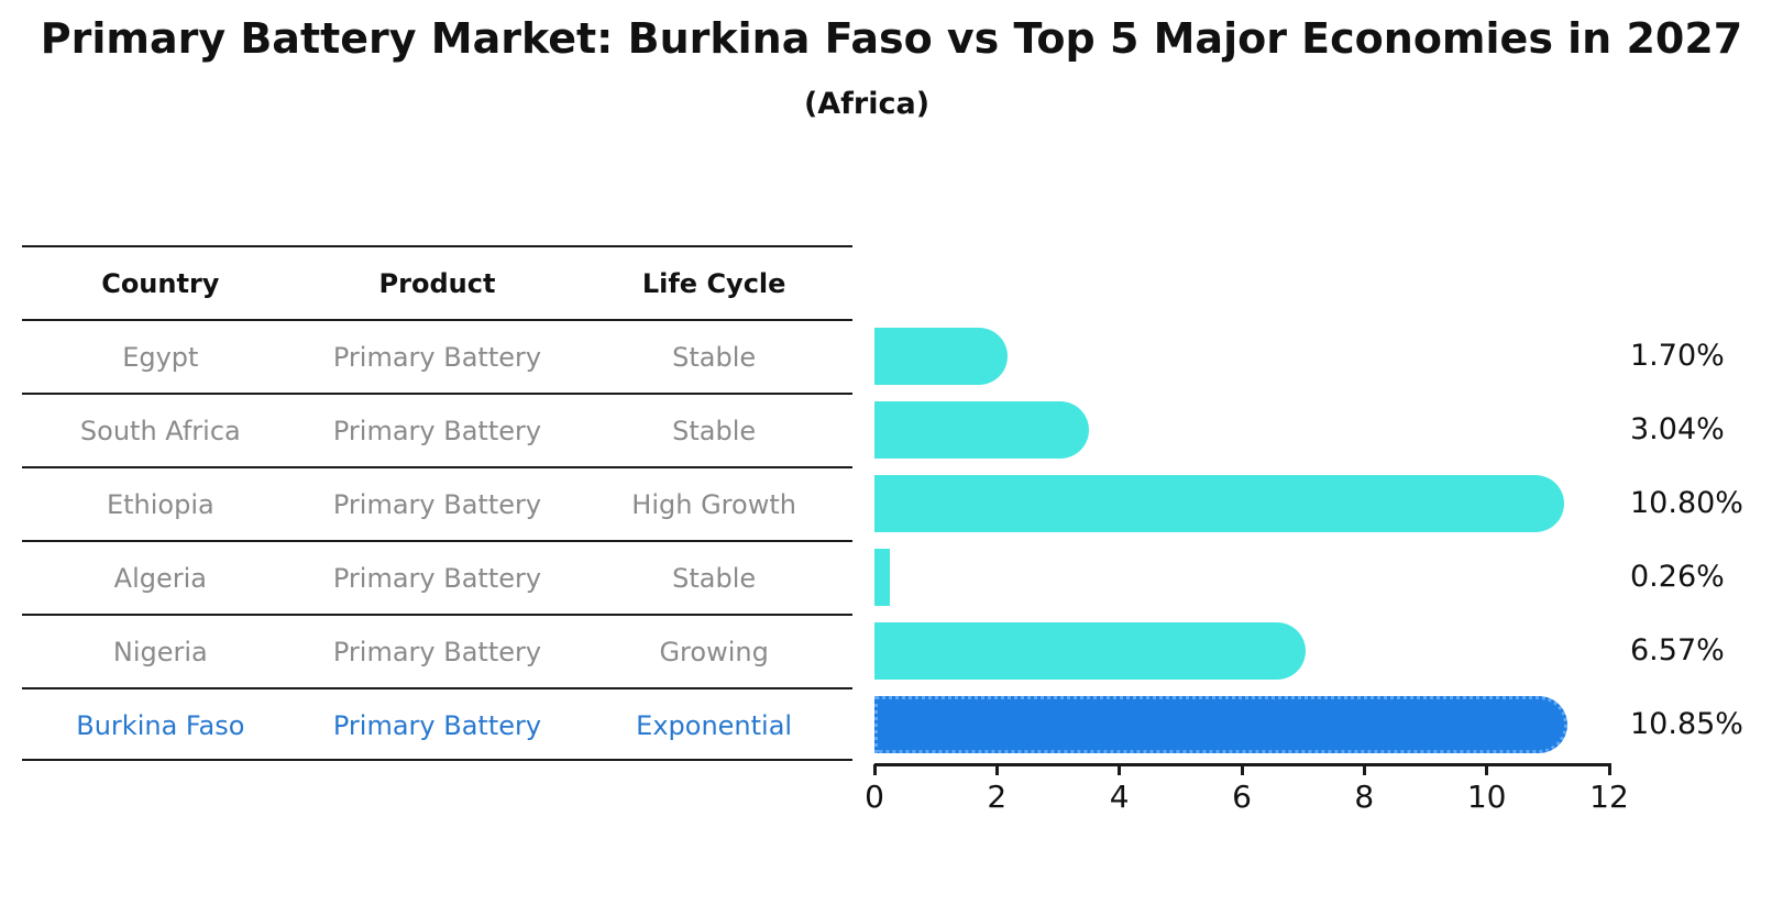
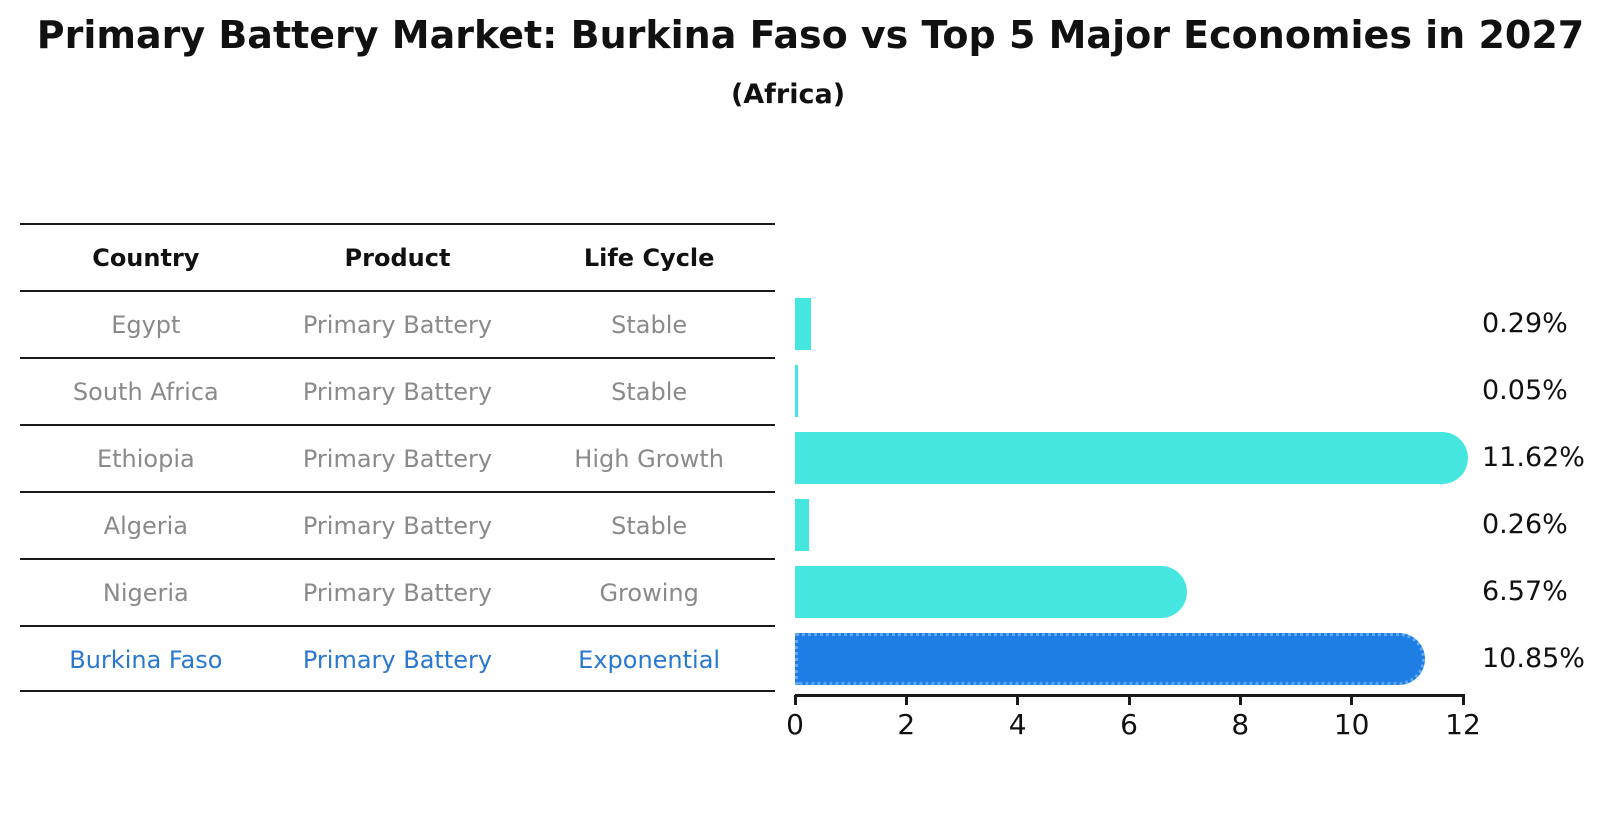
Egypt: 1.70% -> 0.29%
South Africa: 3.04% -> 0.05%
Ethiopia: 10.80% -> 11.62%
